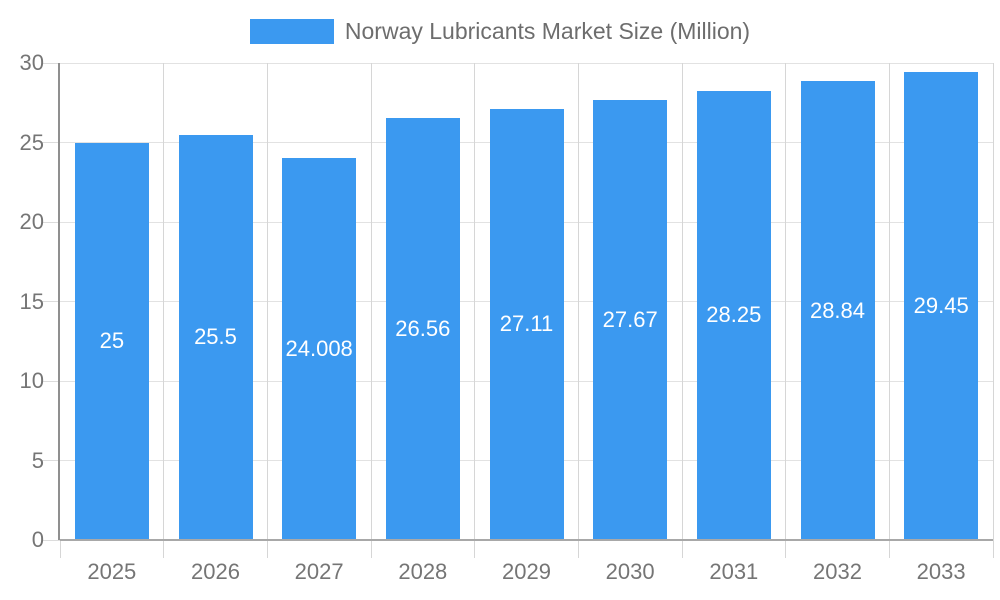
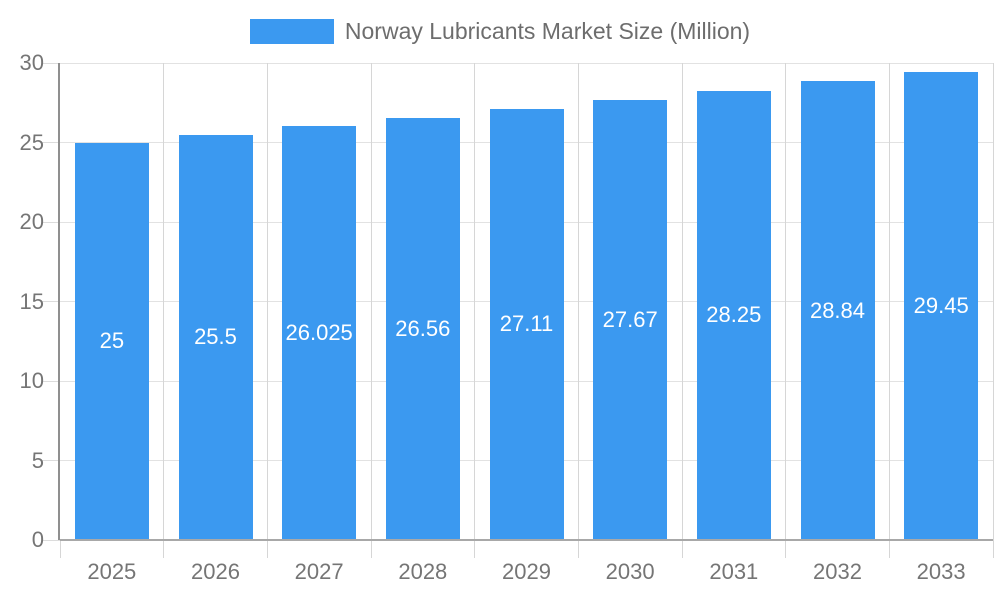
2027: 24.008 -> 26.025
